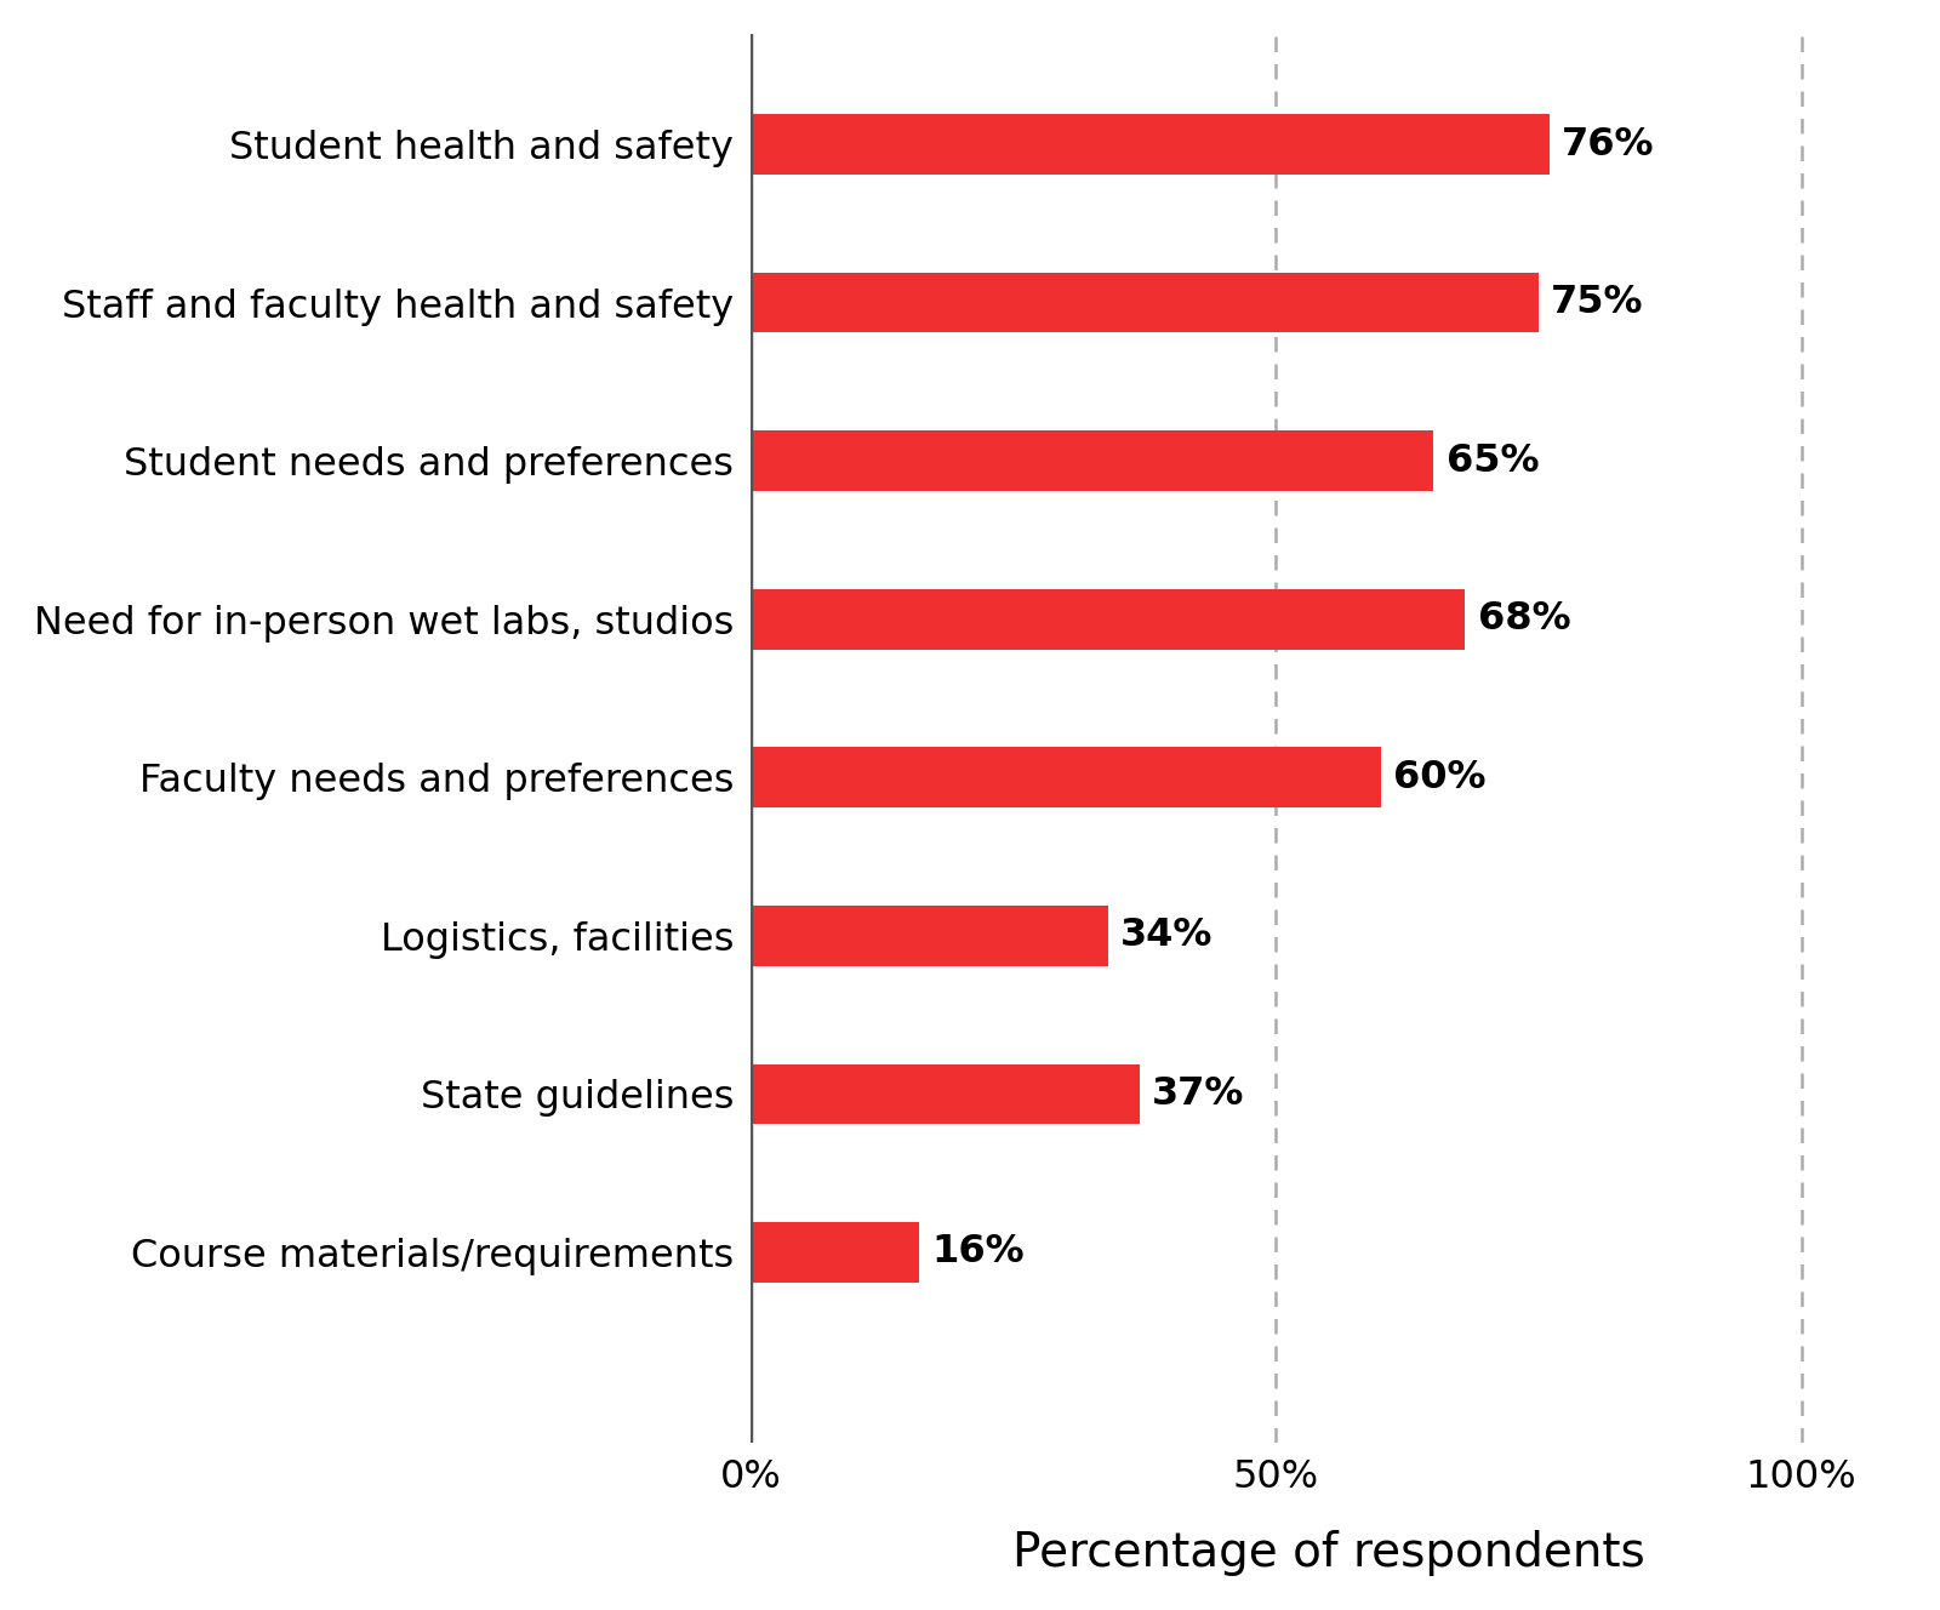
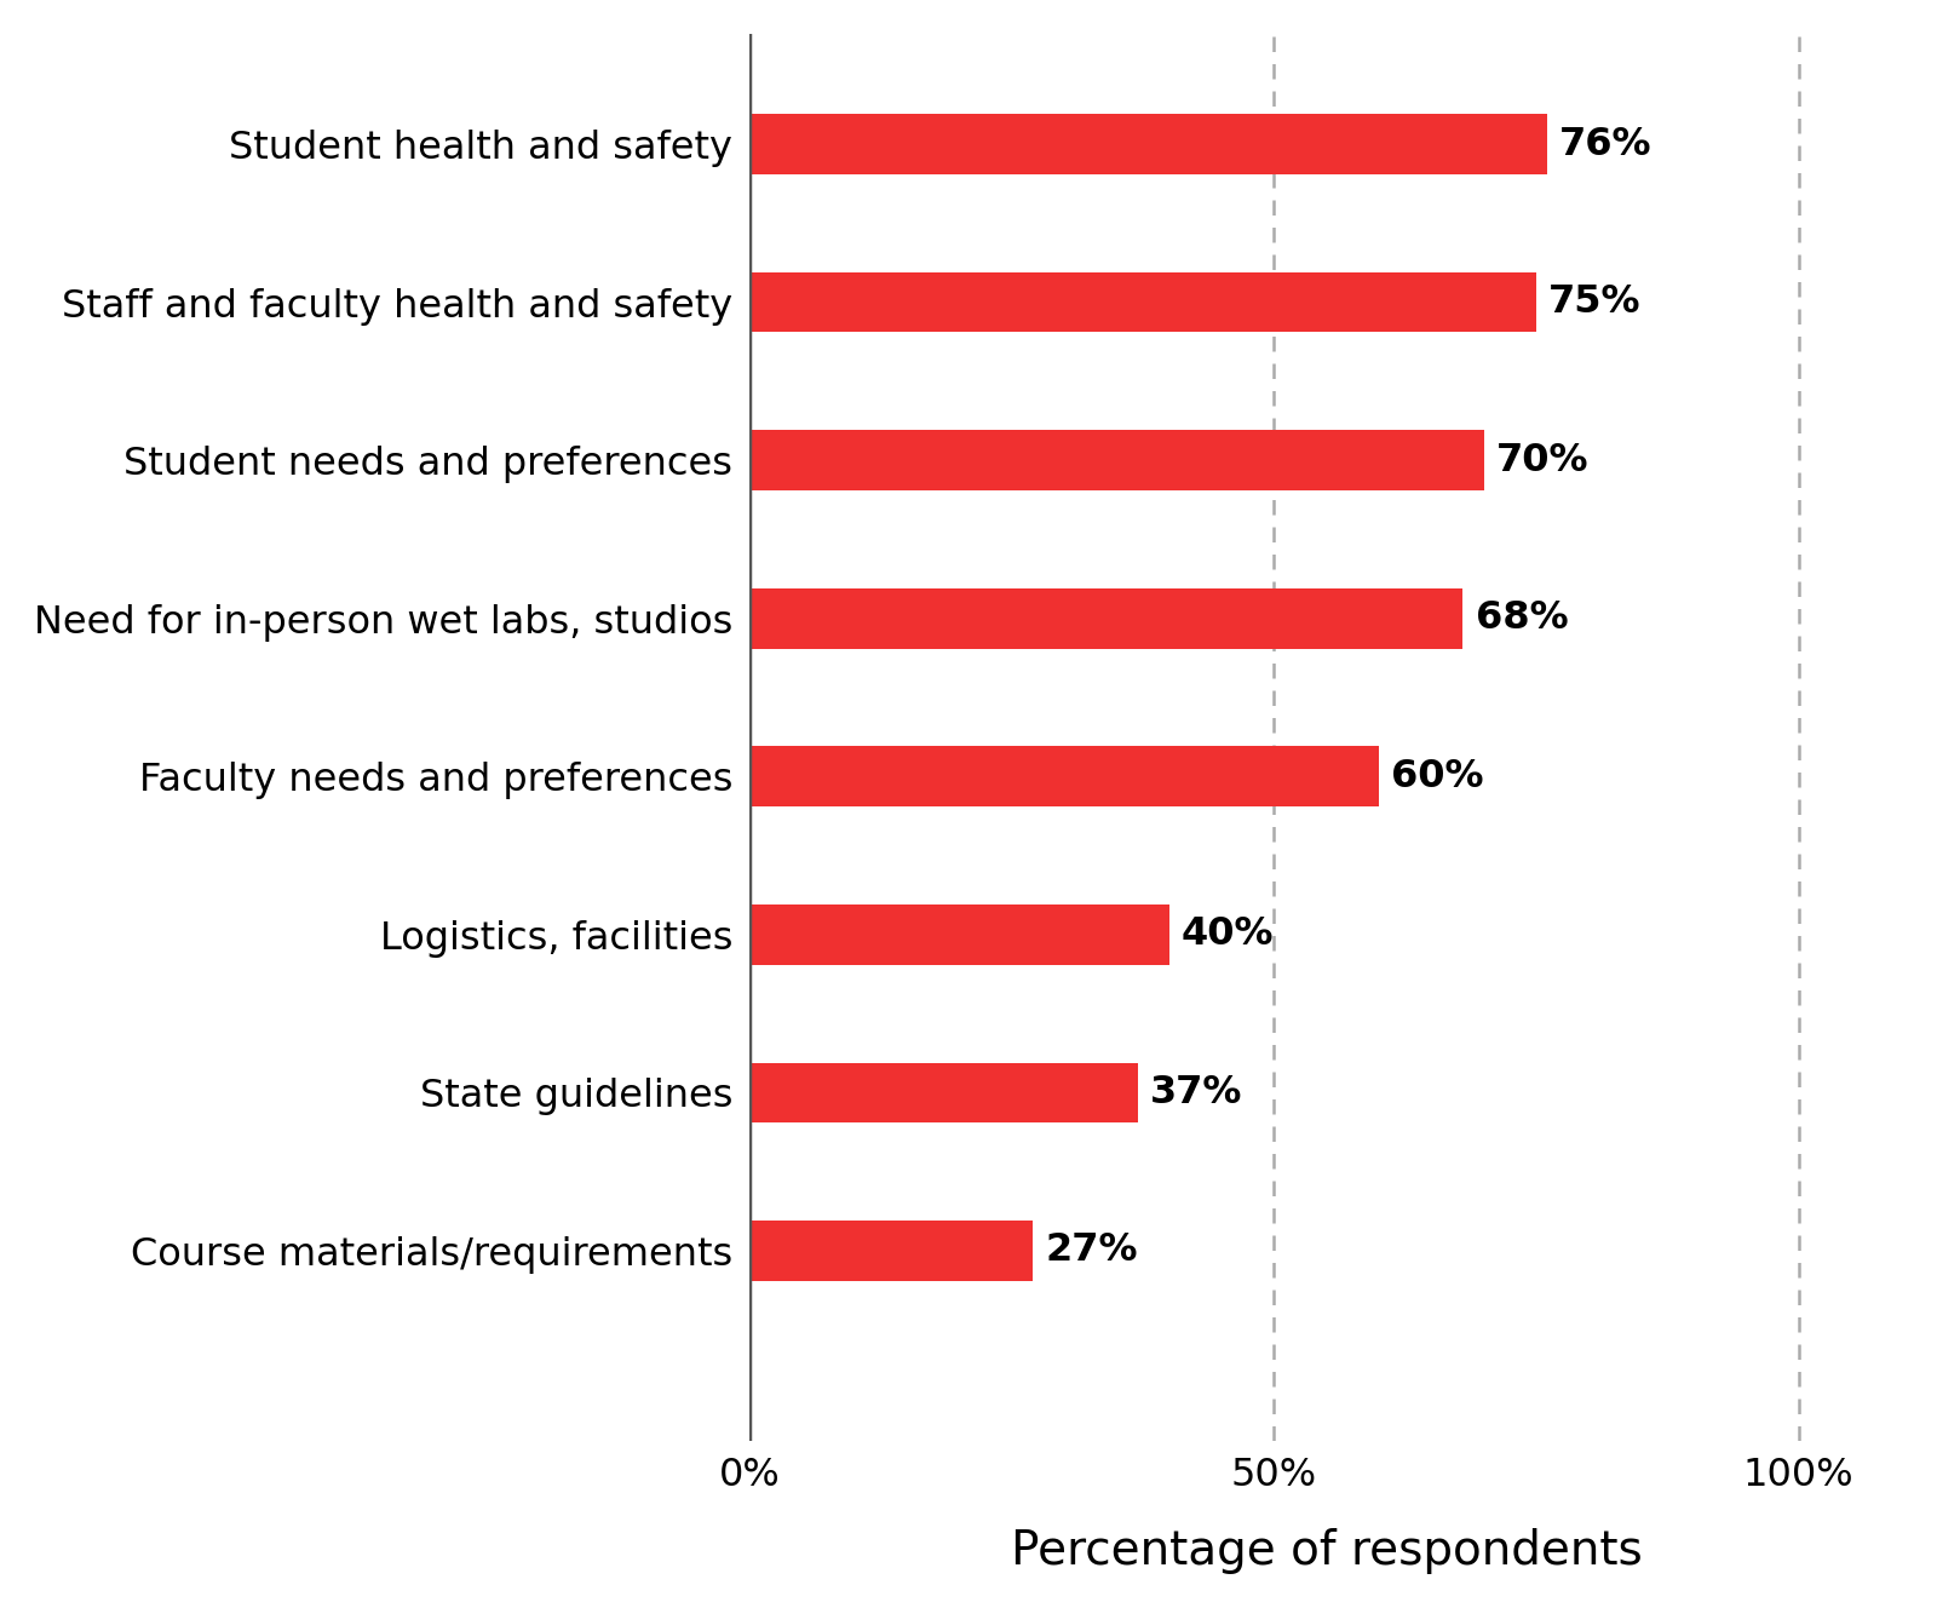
Student needs and preferences: 65% -> 70%
Logistics, facilities: 34% -> 40%
Course materials/requirements: 16% -> 27%
